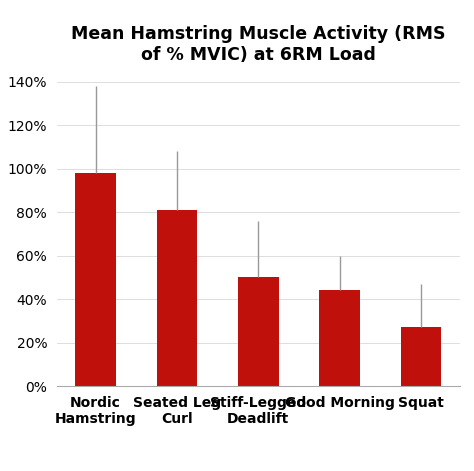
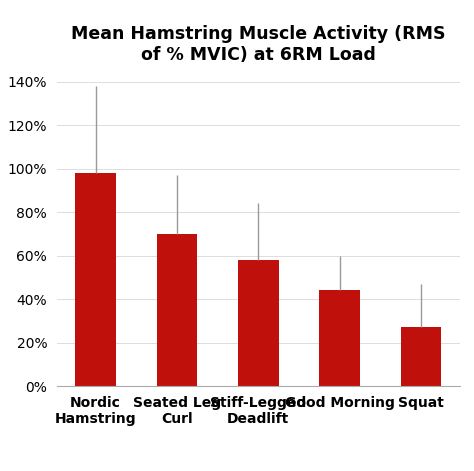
Seated Leg Curl: 81% -> 70%
Stiff-Legged Deadlift: 50% -> 58%
